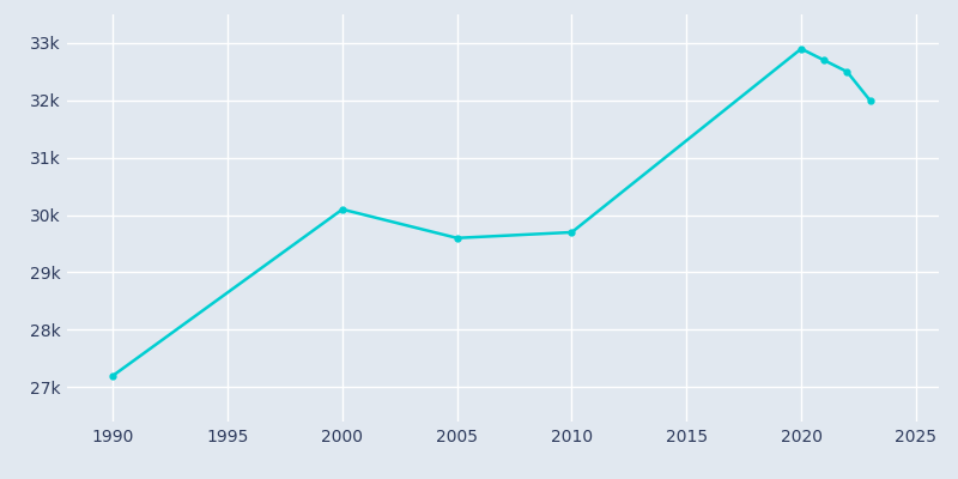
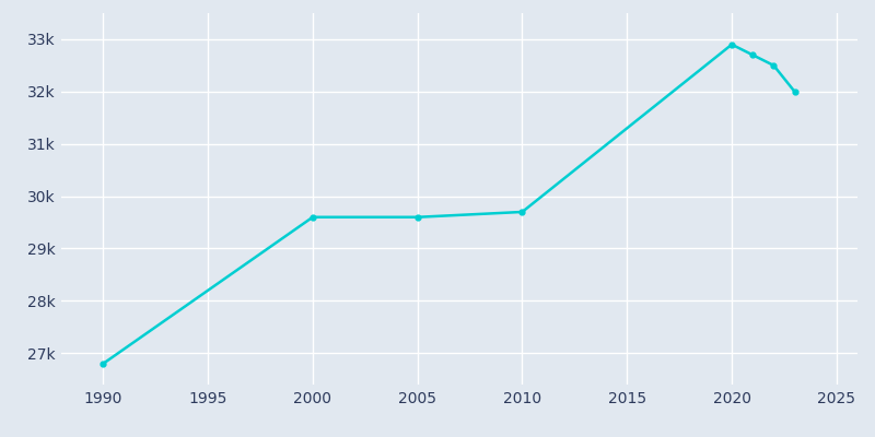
1990: 27.2k -> 26.8k
2000: 30.1k -> 29.6k
